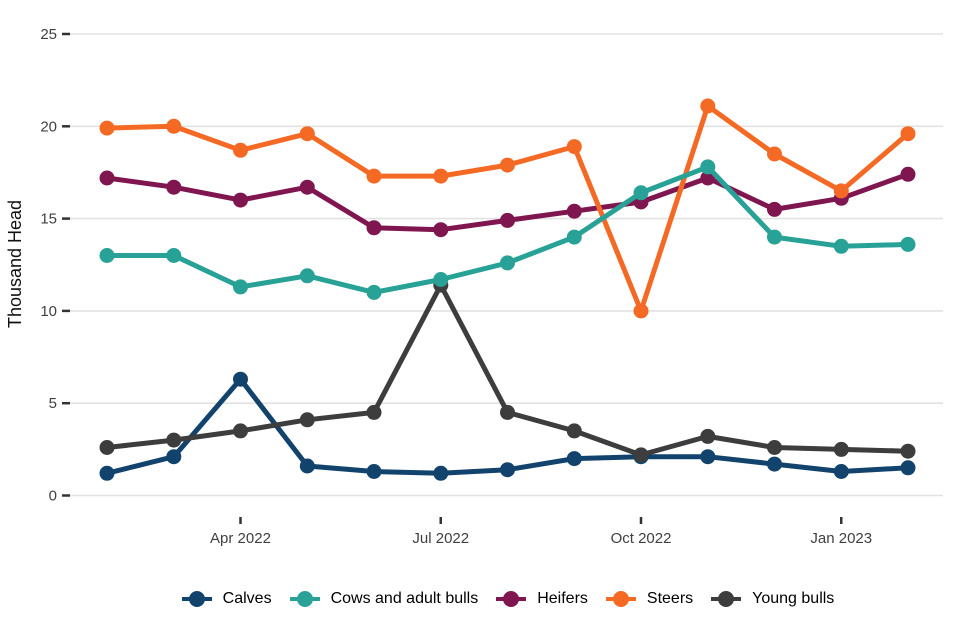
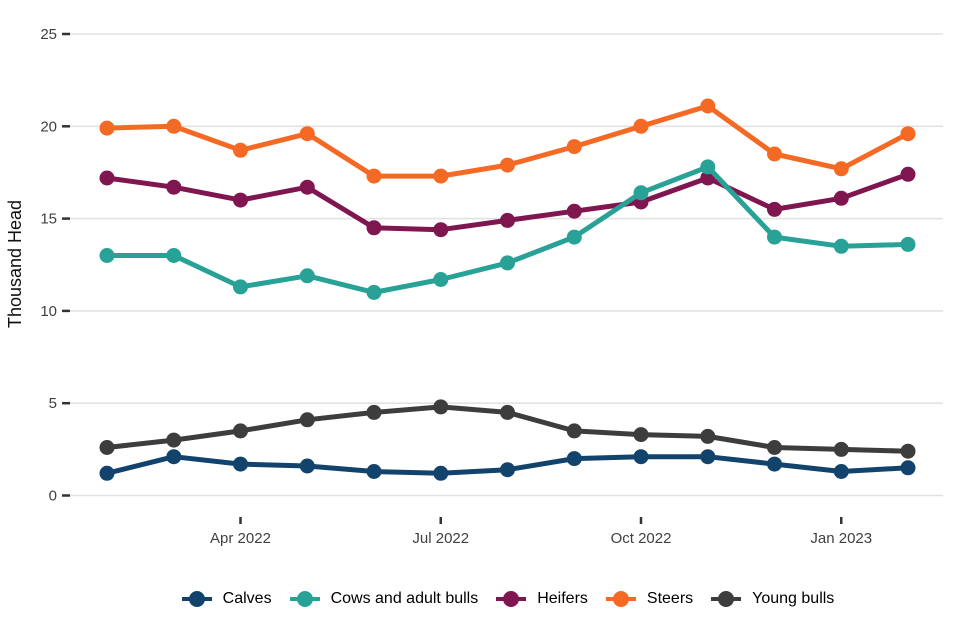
Calves/Apr 2022: 6.3 -> 1.7
Young bulls/Jul 2022: 11.4 -> 4.8
Steers/Oct 2022: 10.0 -> 20.0
Young bulls/Oct 2022: 2.2 -> 3.3
Steers/Jan 2023: 16.5 -> 17.7
